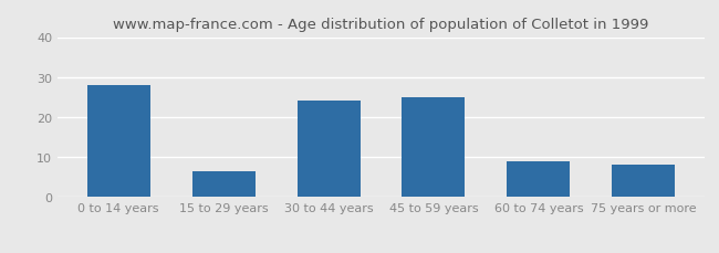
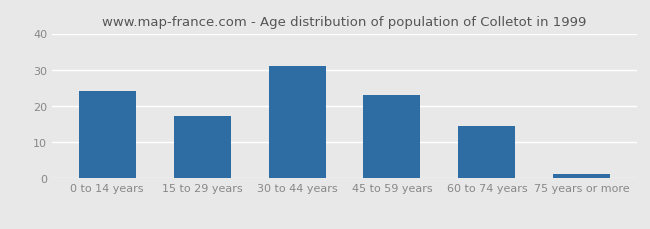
0 to 14 years: 28.0 -> 24.0
15 to 29 years: 6.5 -> 17.3
30 to 44 years: 24.0 -> 31.0
45 to 59 years: 25.0 -> 23.0
60 to 74 years: 9.0 -> 14.5
75 years or more: 8.0 -> 1.2
